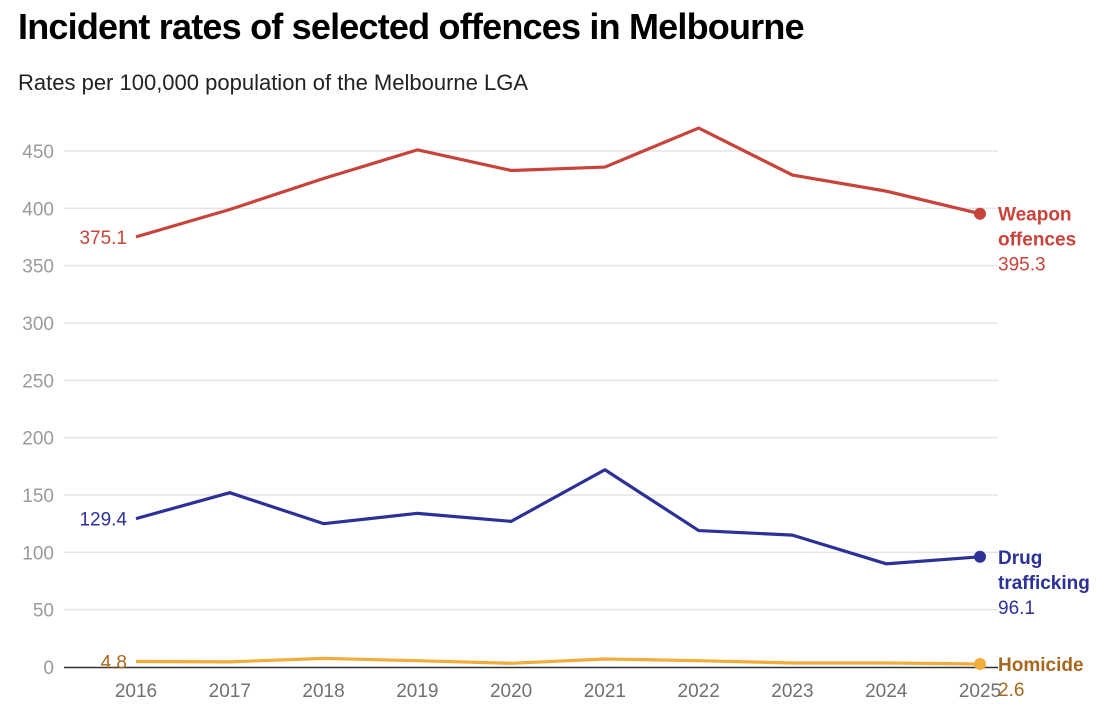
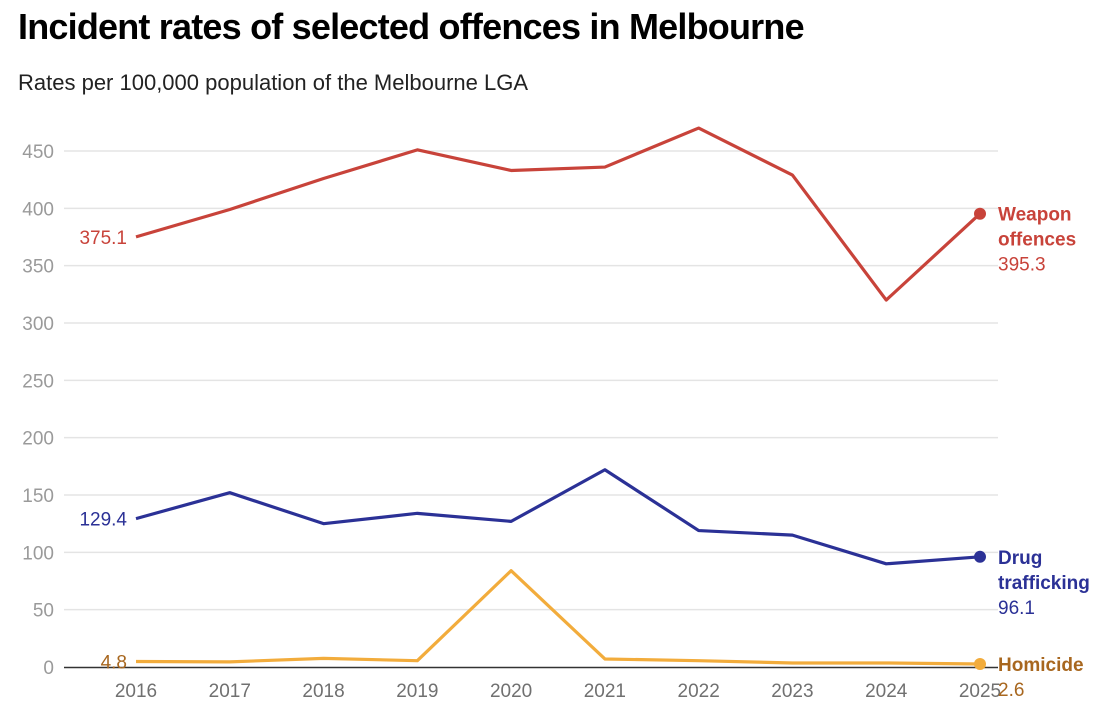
Homicide/2020: 3 -> 84
Weapon offences/2024: 415 -> 320
